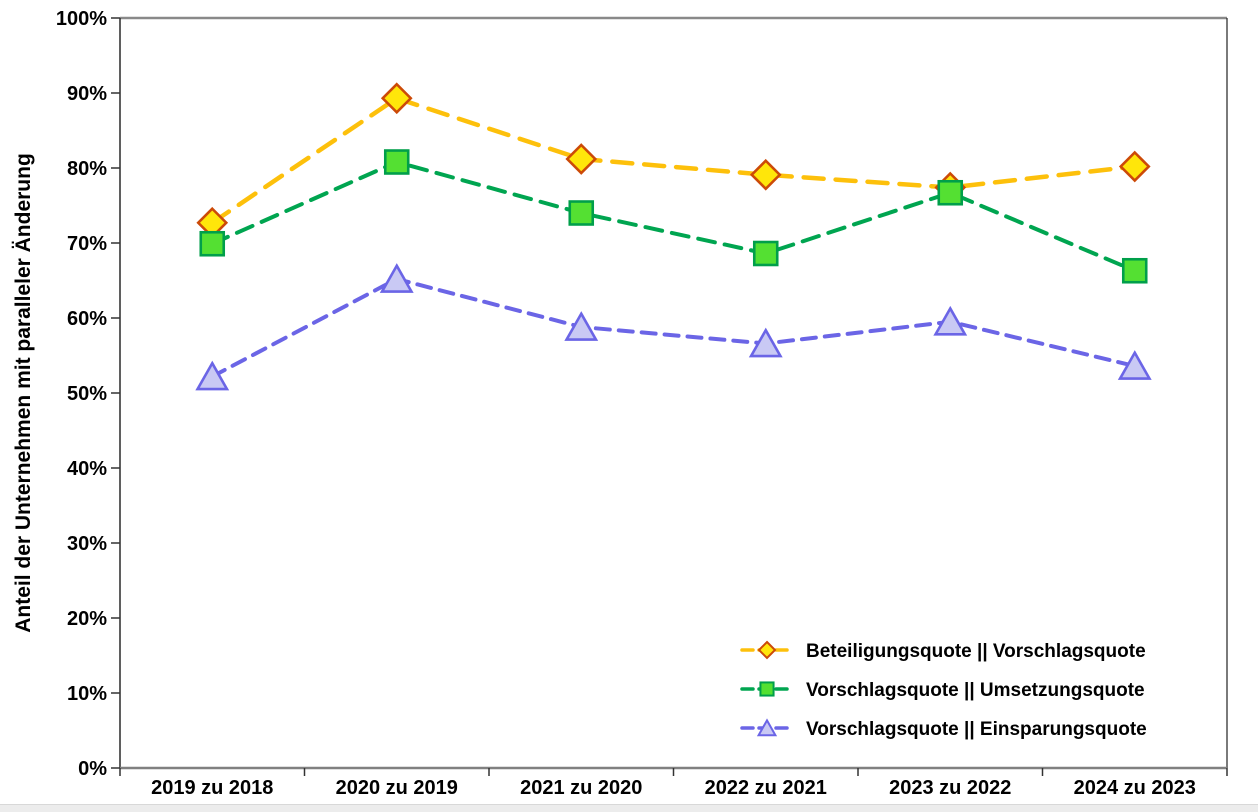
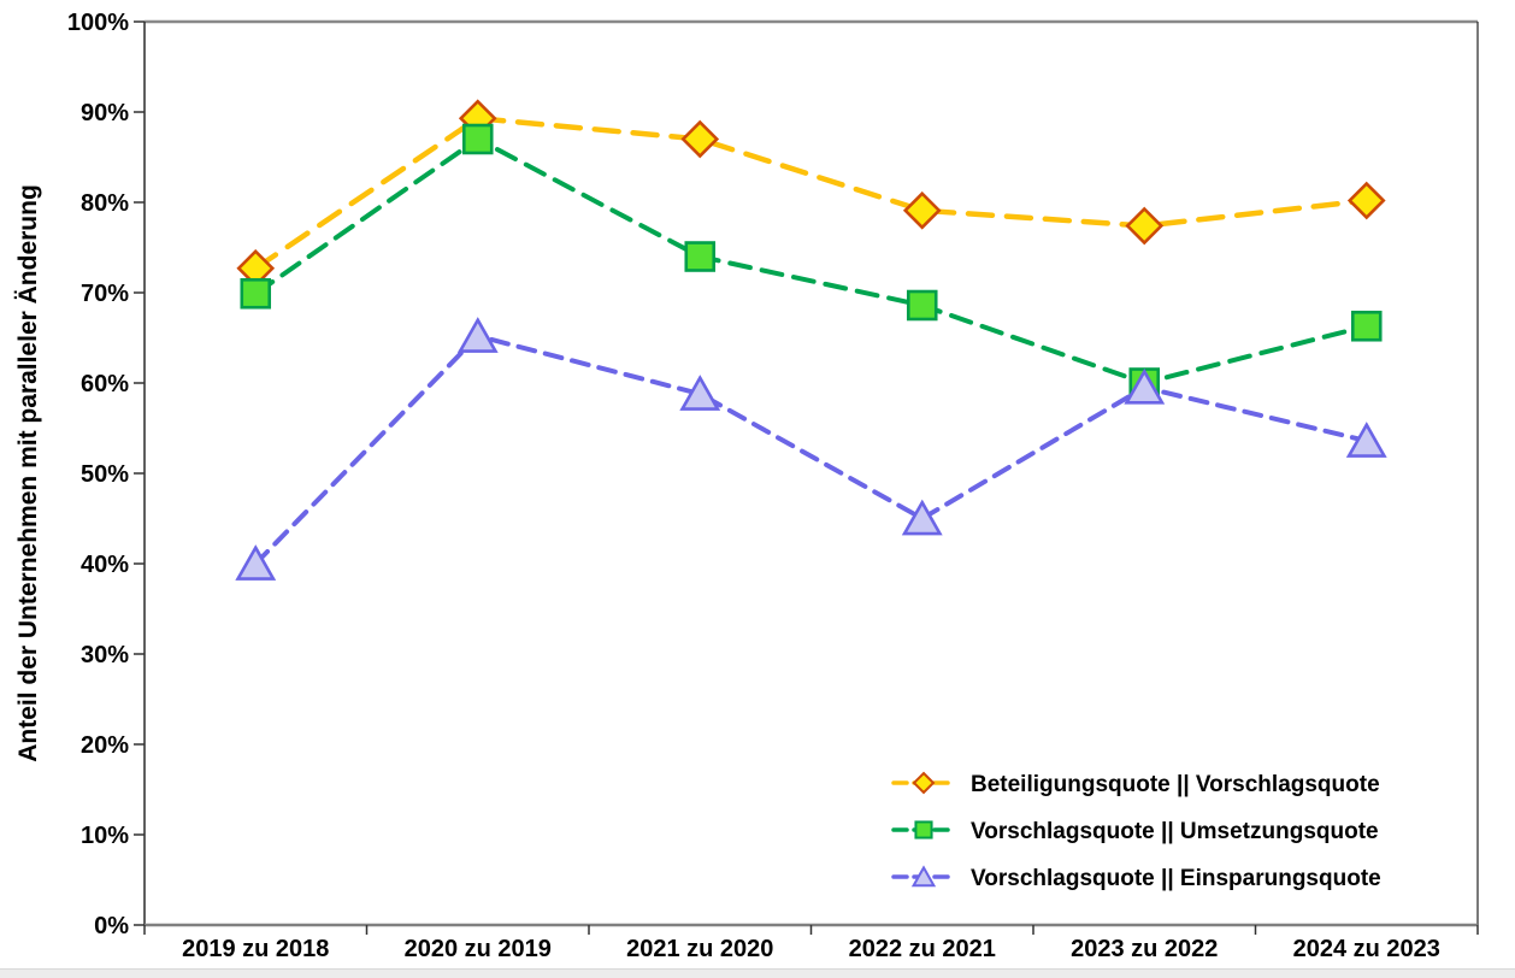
Vorschlagsquote || Einsparungsquote/2019 zu 2018: 52% -> 40%
Vorschlagsquote || Umsetzungsquote/2020 zu 2019: 81% -> 87%
Beteiligungsquote || Vorschlagsquote/2021 zu 2020: 81% -> 87%
Vorschlagsquote || Einsparungsquote/2022 zu 2021: 57% -> 45%
Vorschlagsquote || Umsetzungsquote/2023 zu 2022: 77% -> 60%
